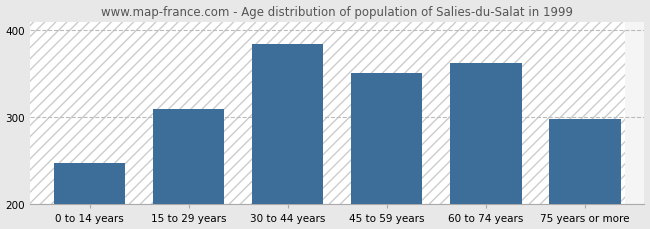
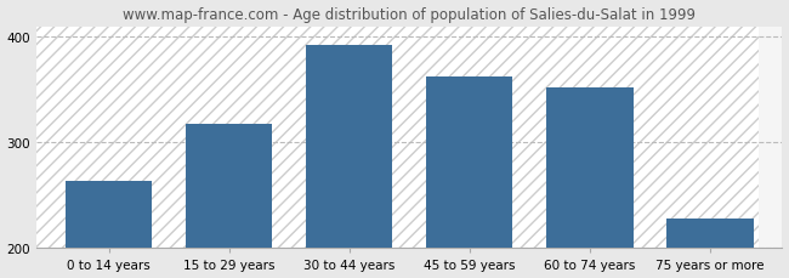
0 to 14 years: 247 -> 264
15 to 29 years: 309 -> 318
30 to 44 years: 384 -> 392
45 to 59 years: 351 -> 362
60 to 74 years: 362 -> 352
75 years or more: 298 -> 228
